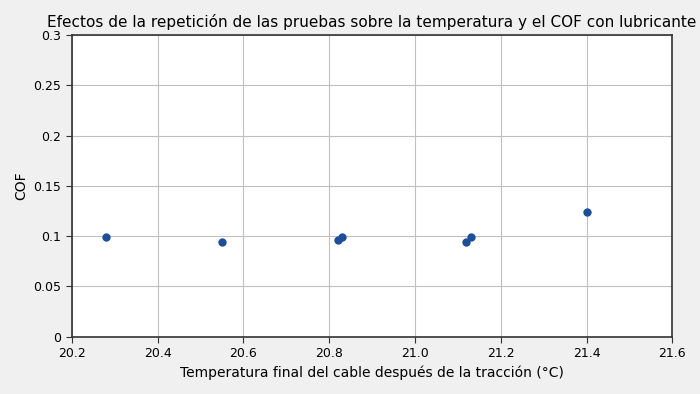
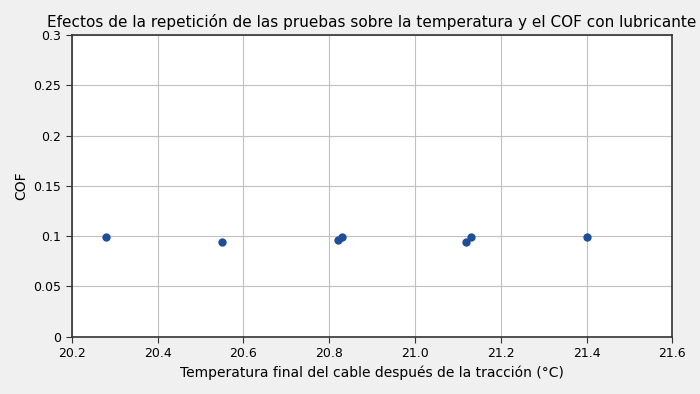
21.4: 0.124 -> 0.099
